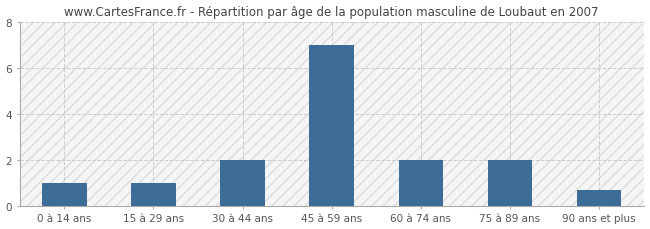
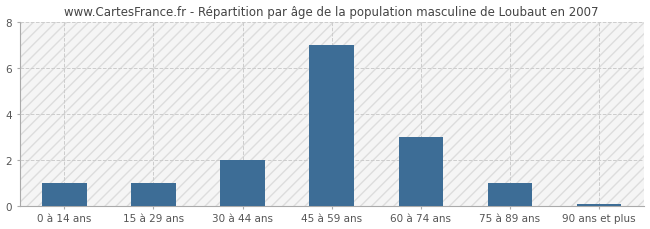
60 à 74 ans: 2.00 -> 3.00
75 à 89 ans: 2.00 -> 1.00
90 ans et plus: 0.70 -> 0.08
